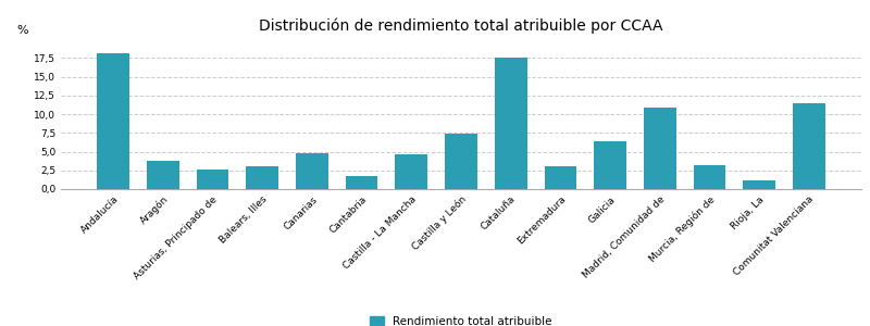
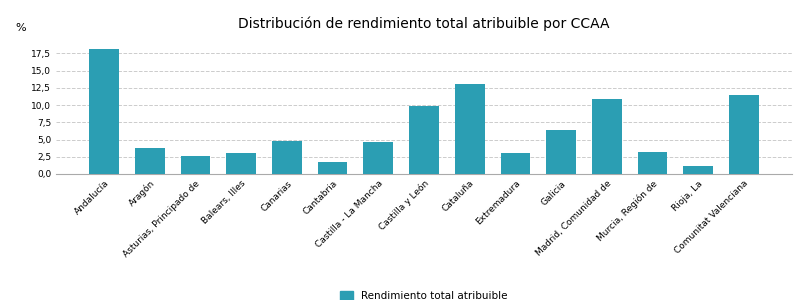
Castilla y León: 7,4 -> 9,8
Cataluña: 17,6 -> 13,0
